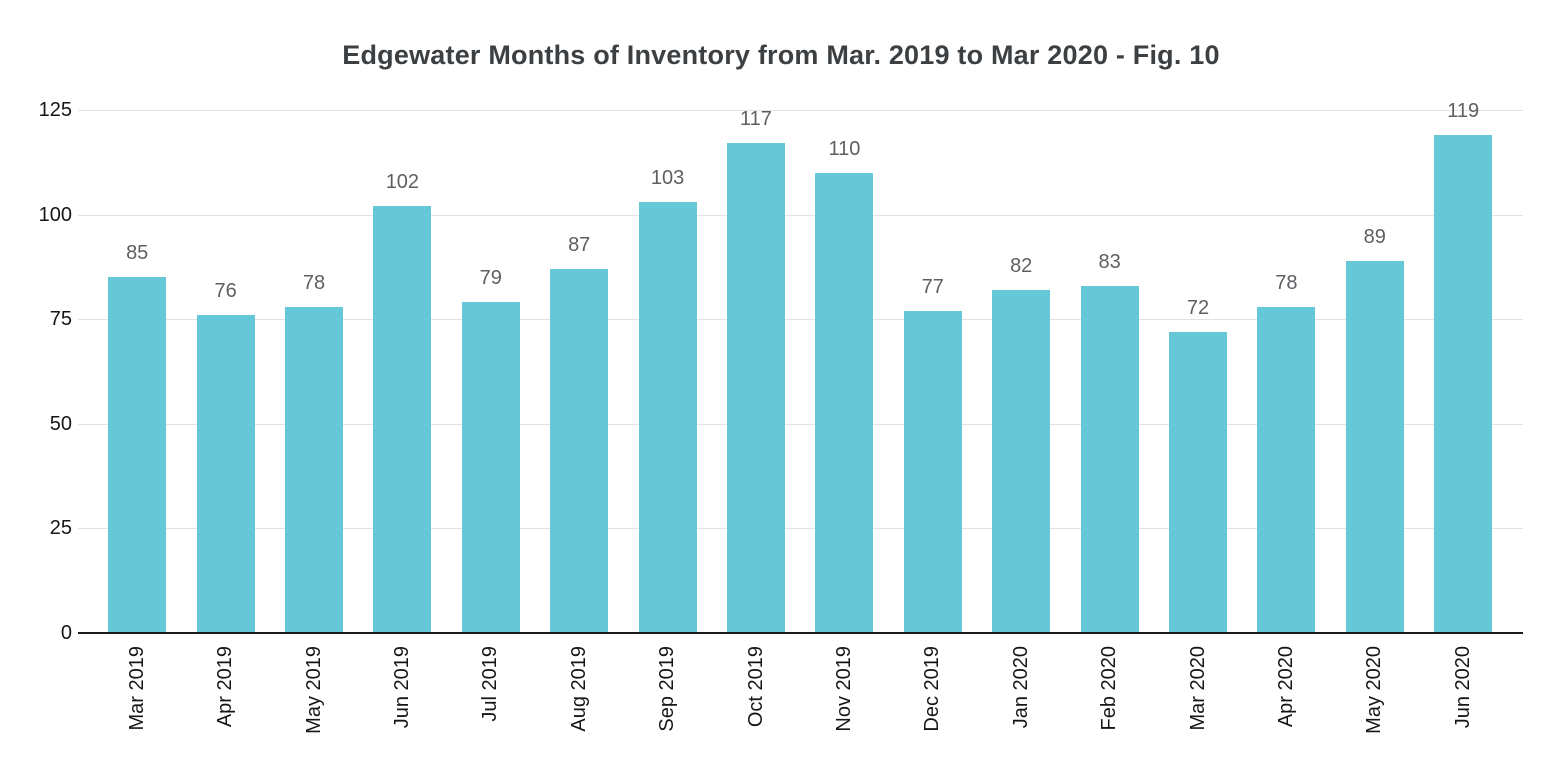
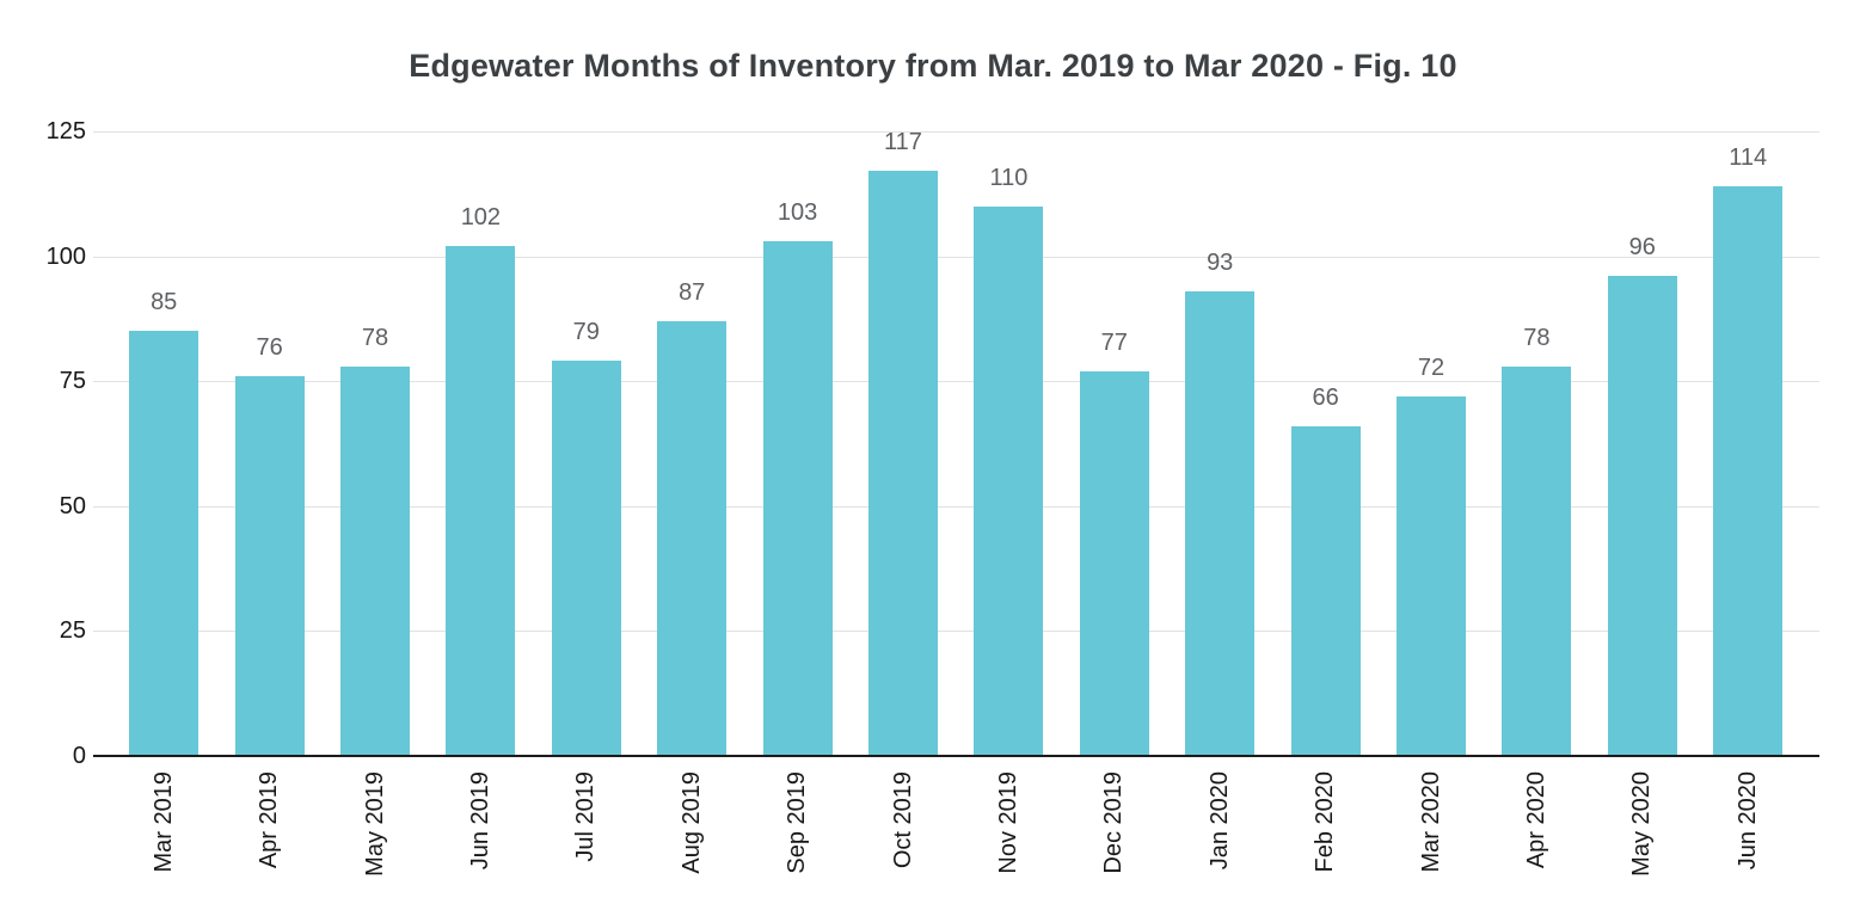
Jan 2020: 82 -> 93
Feb 2020: 83 -> 66
May 2020: 89 -> 96
Jun 2020: 119 -> 114
